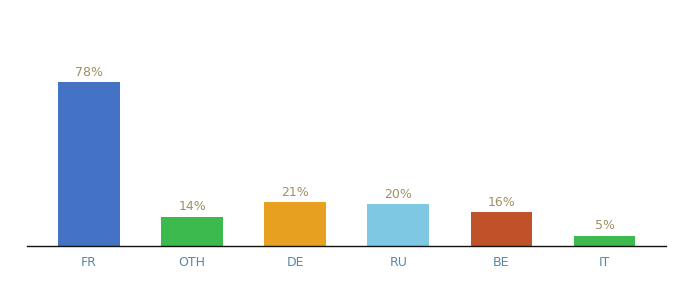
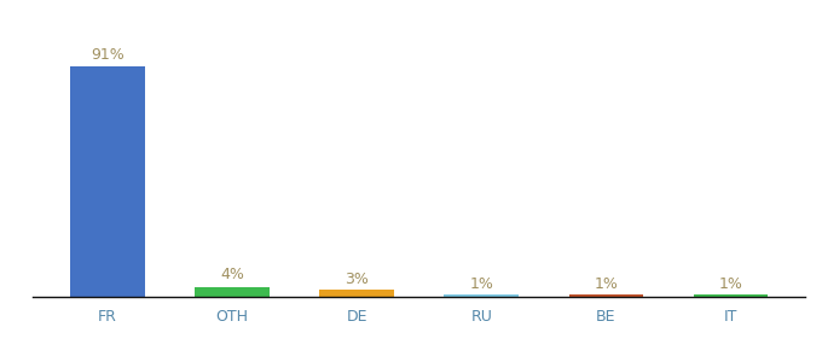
FR: 78% -> 91%
OTH: 14% -> 4%
DE: 21% -> 3%
RU: 20% -> 1%
BE: 16% -> 1%
IT: 5% -> 1%
